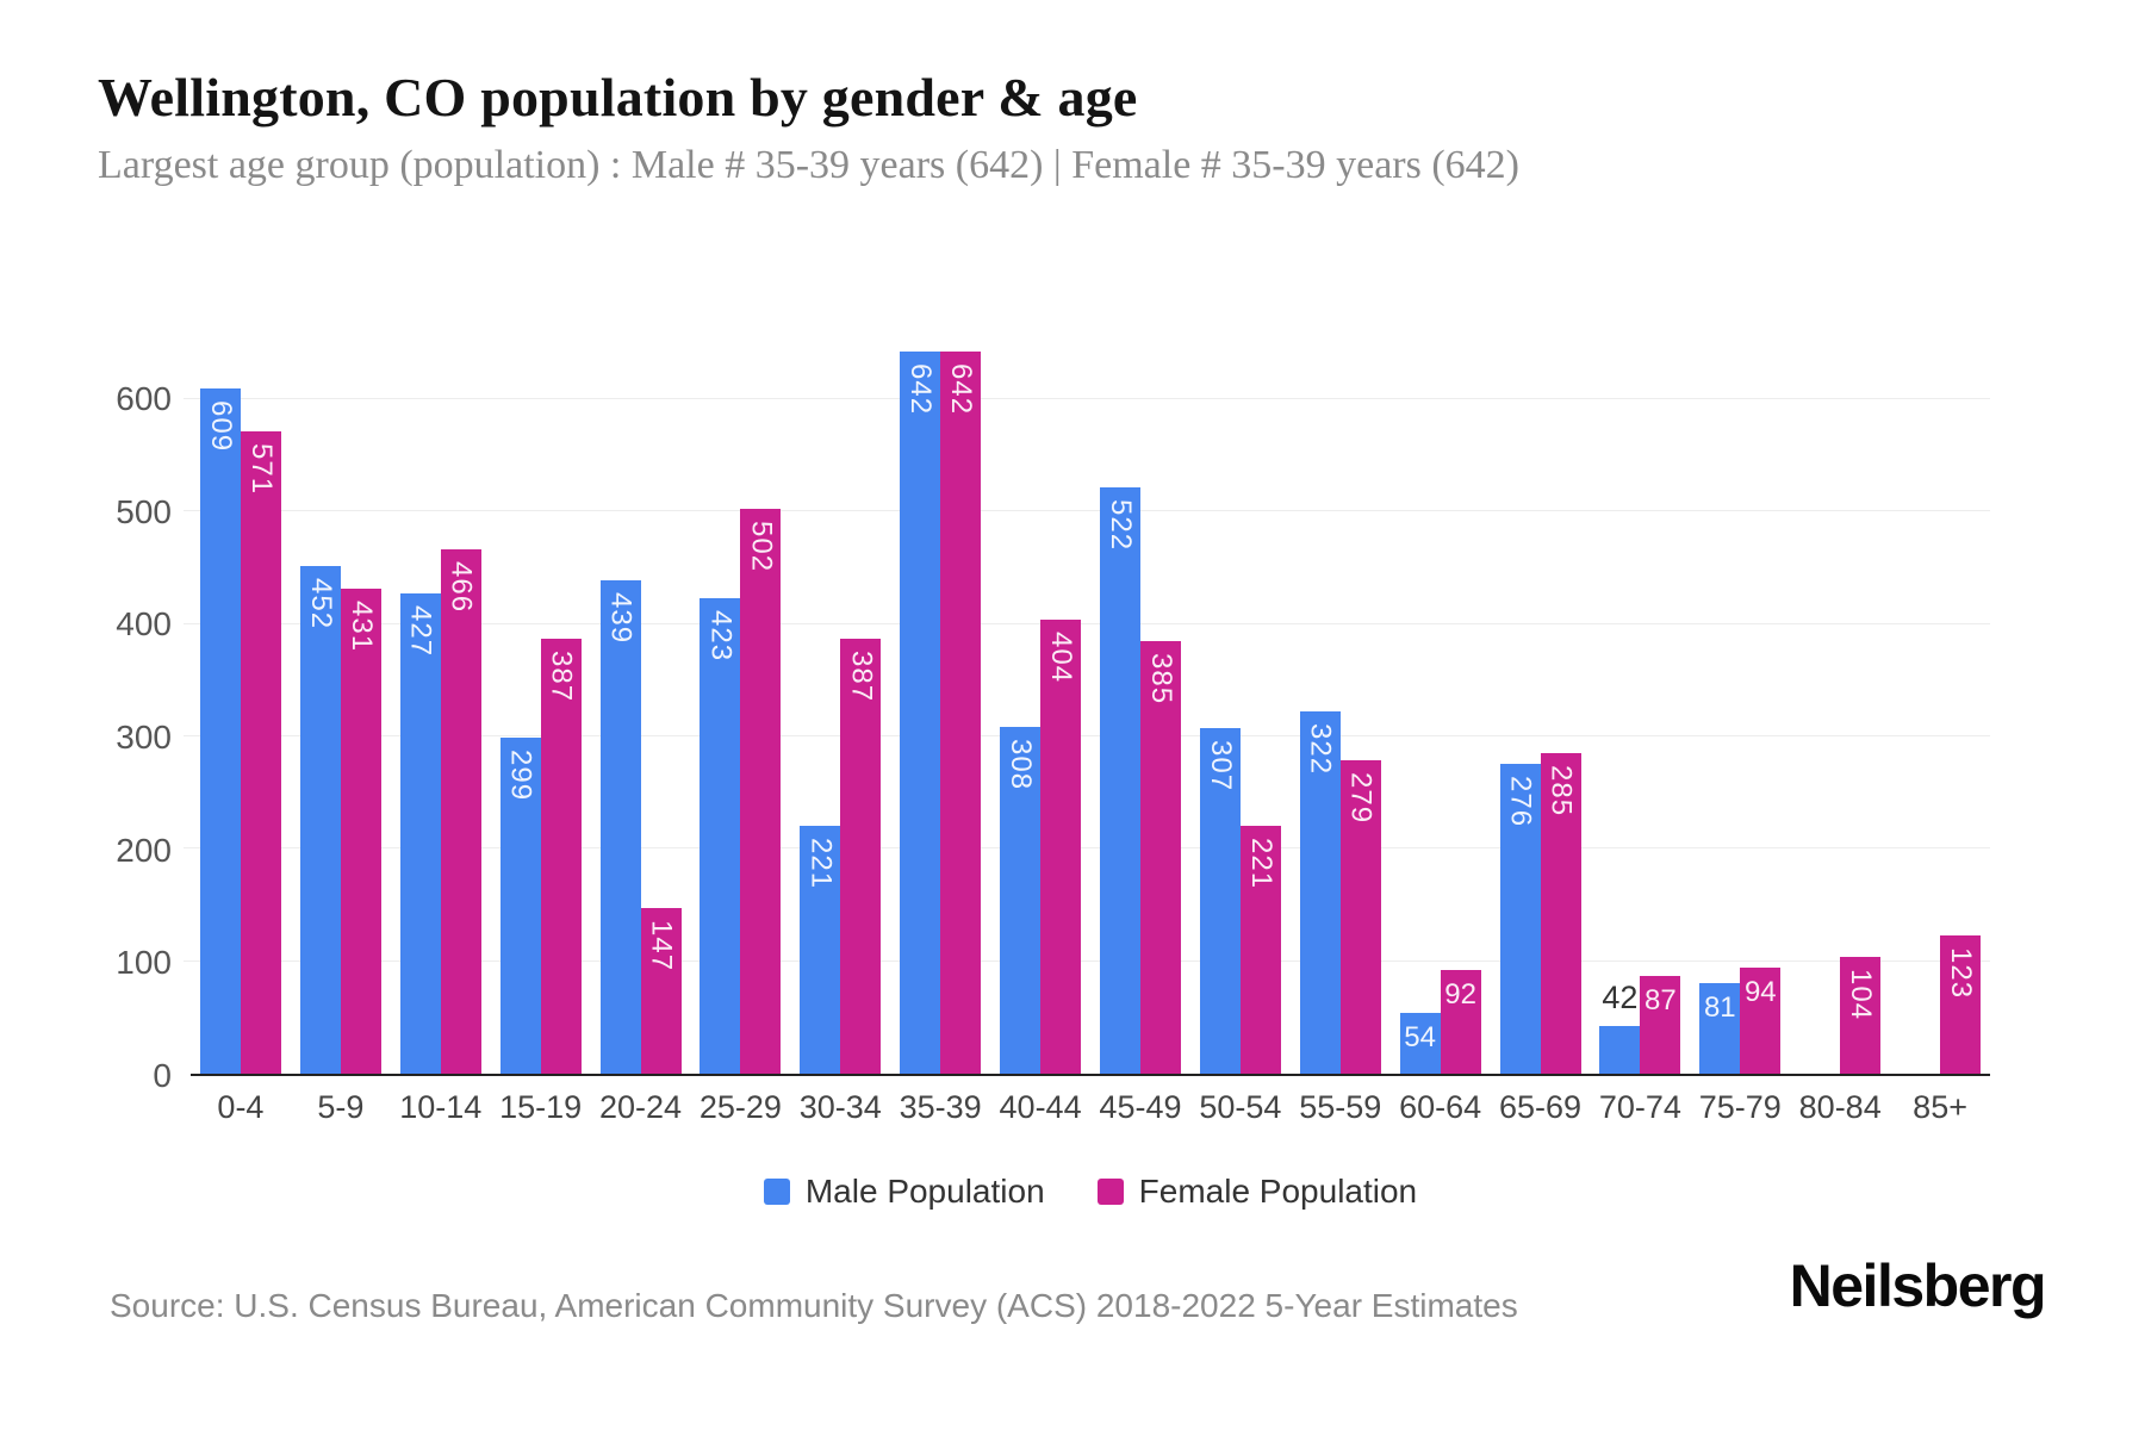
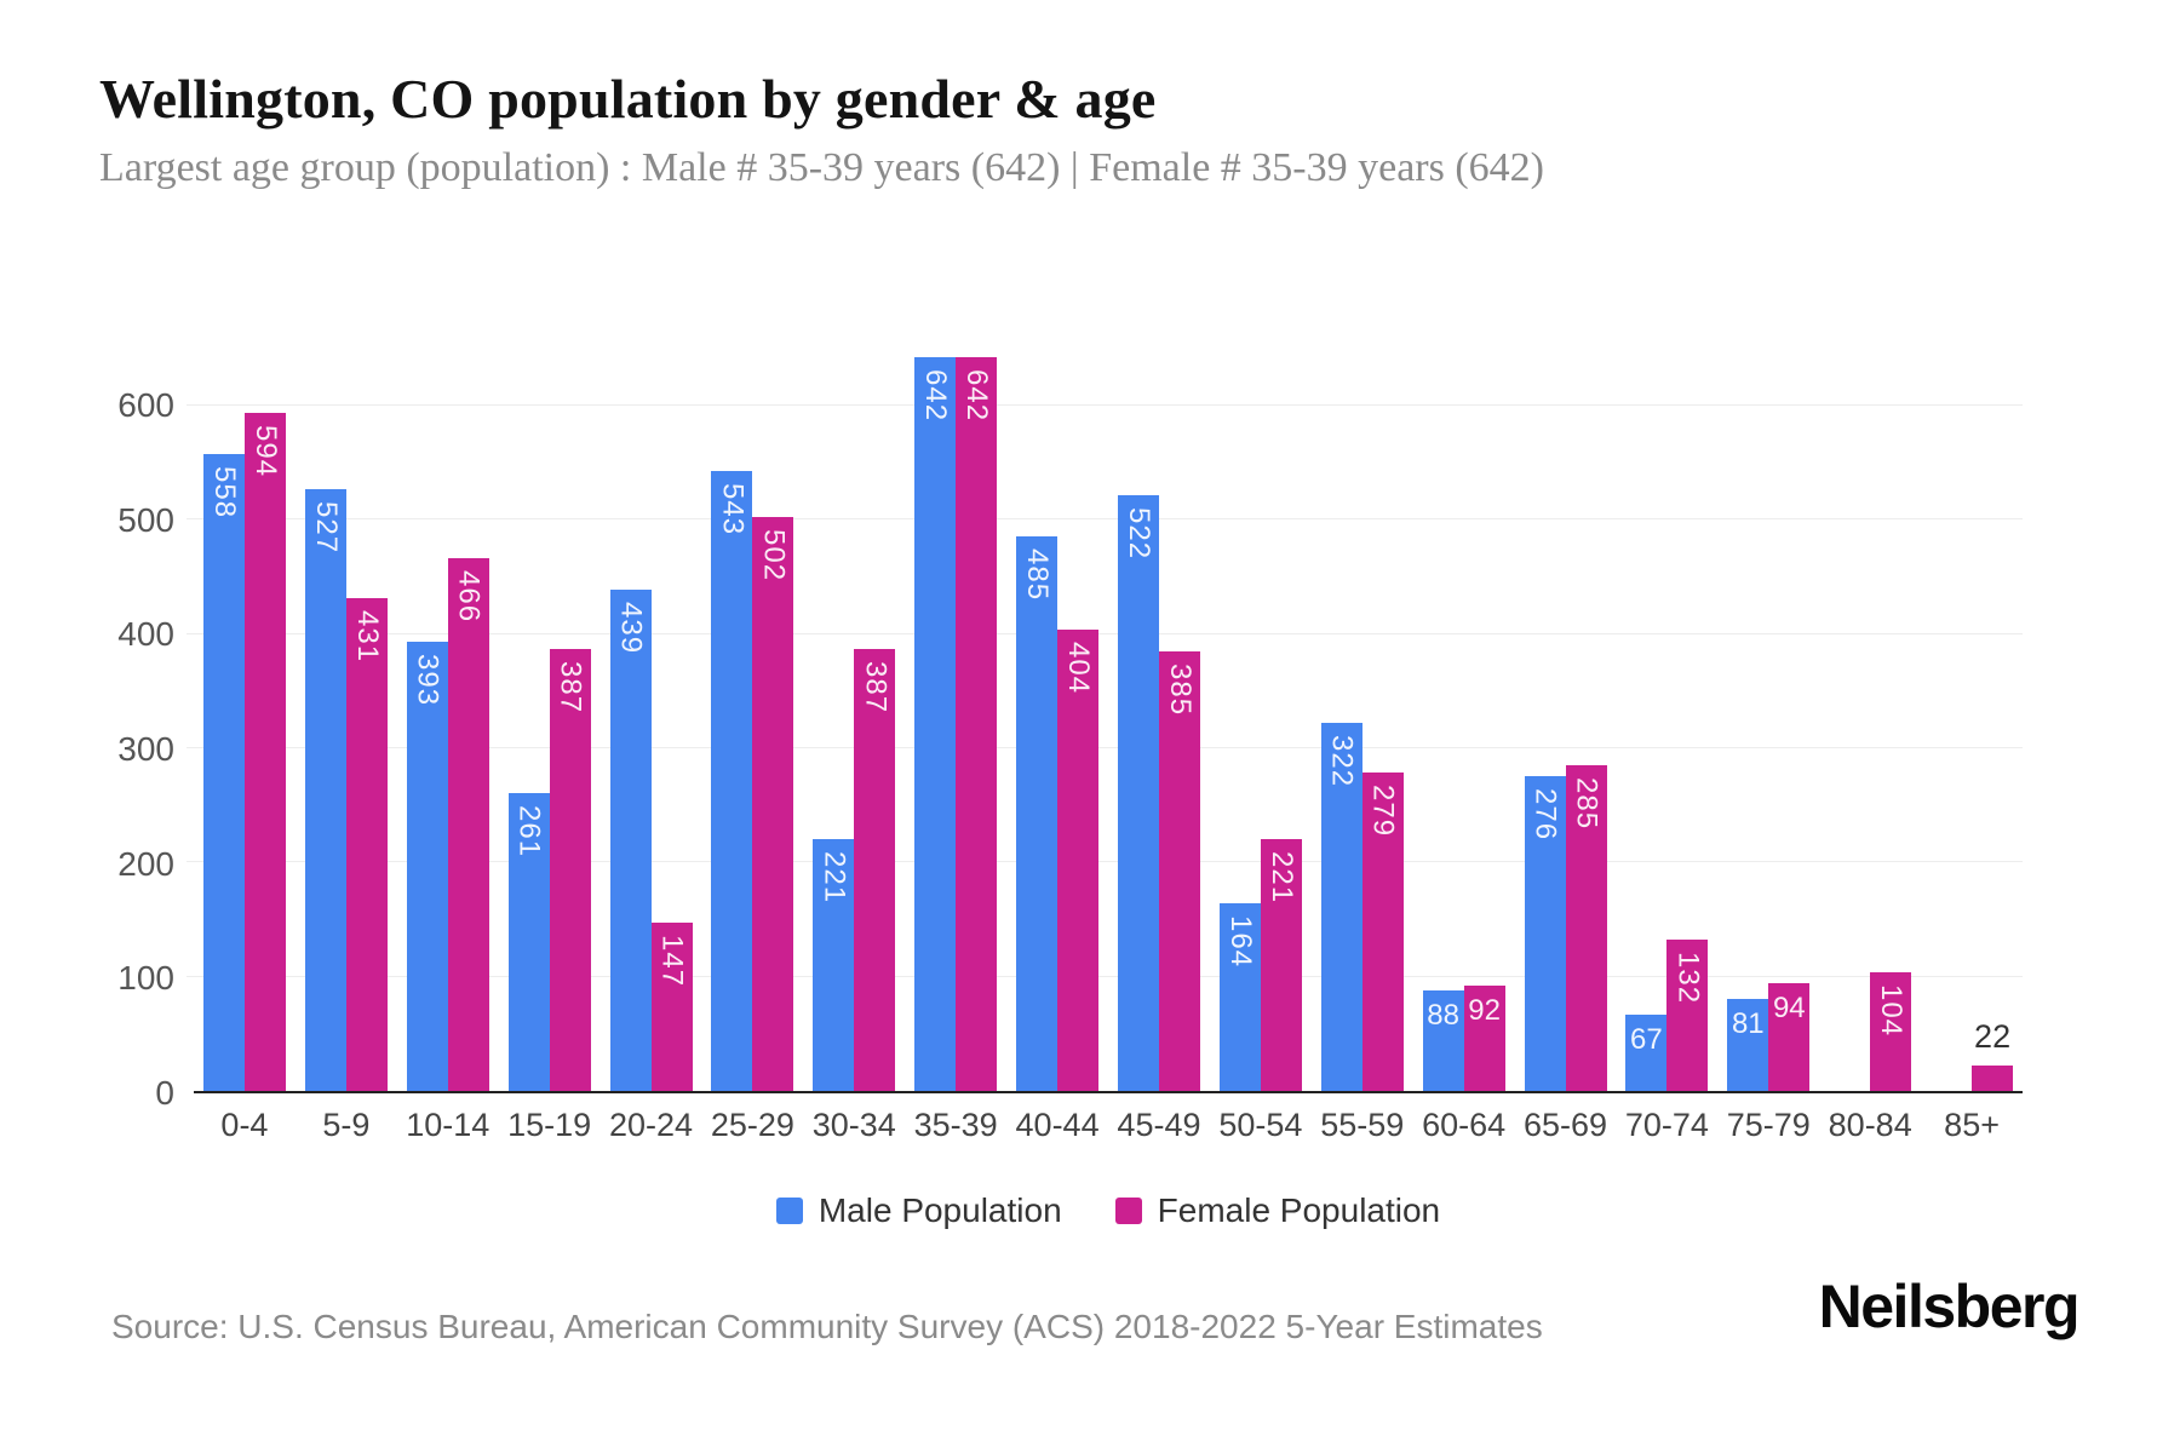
Male Population/0-4: 609 -> 558
Female Population/0-4: 571 -> 594
Male Population/5-9: 452 -> 527
Male Population/10-14: 427 -> 393
Male Population/15-19: 299 -> 261
Male Population/25-29: 423 -> 543
Male Population/40-44: 308 -> 485
Male Population/50-54: 307 -> 164
Male Population/60-64: 54 -> 88
Male Population/70-74: 42 -> 67
Female Population/70-74: 87 -> 132
Female Population/85+: 123 -> 22
